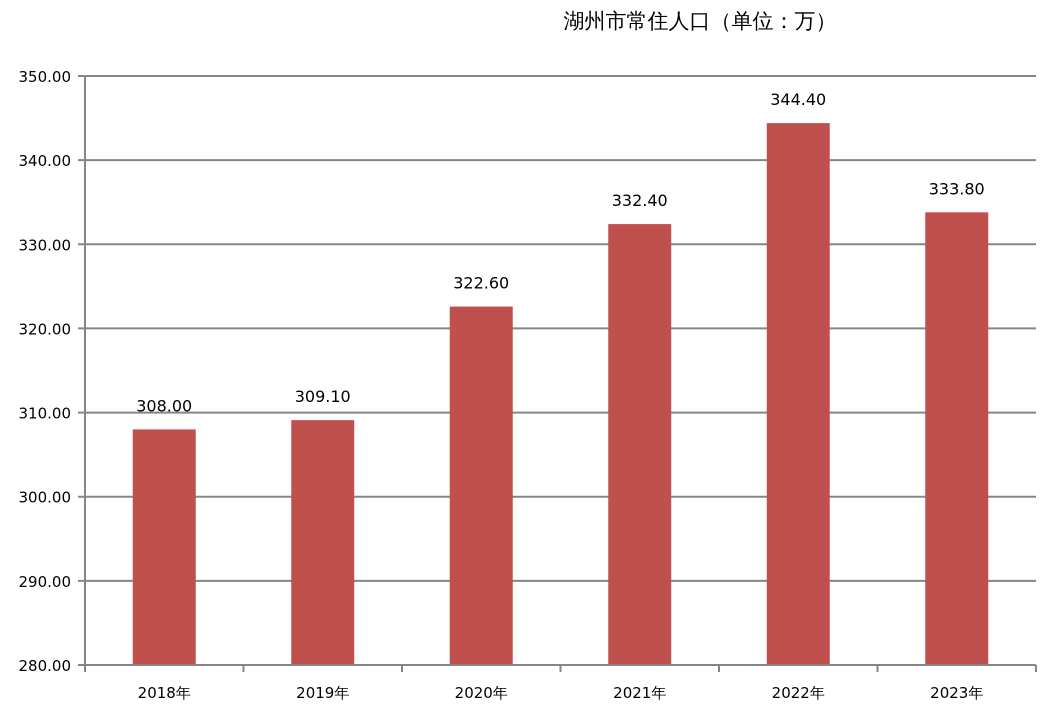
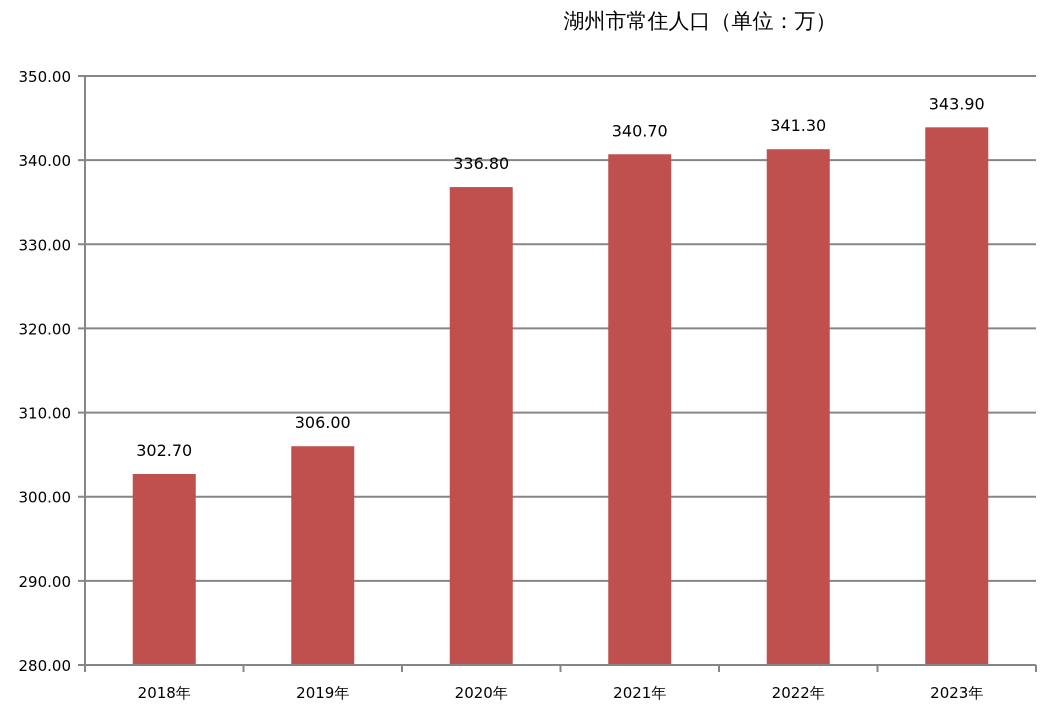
2018年: 308.00 -> 302.70
2019年: 309.10 -> 306.00
2020年: 322.60 -> 336.80
2021年: 332.40 -> 340.70
2022年: 344.40 -> 341.30
2023年: 333.80 -> 343.90
